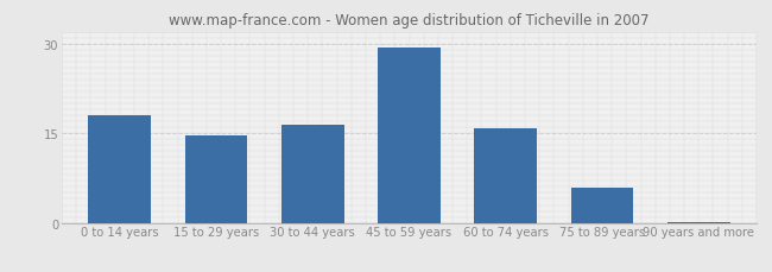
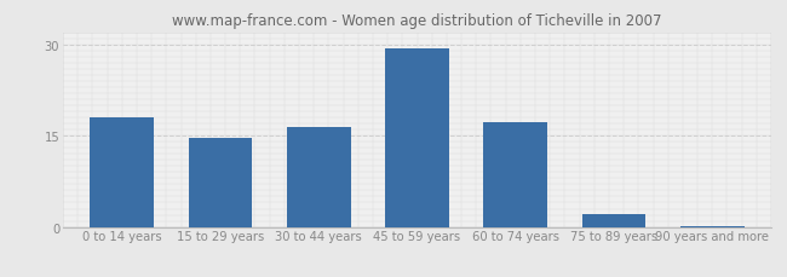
60 to 74 years: 15.8 -> 17.2
75 to 89 years: 5.8 -> 2.2
